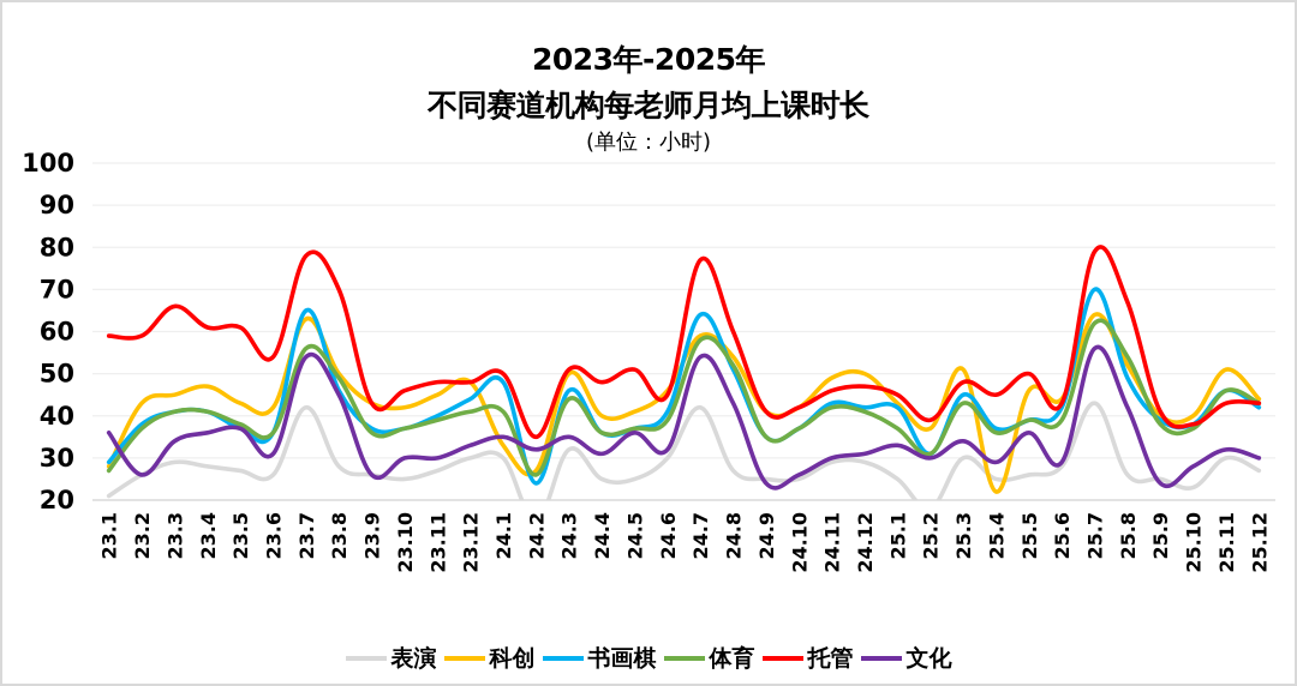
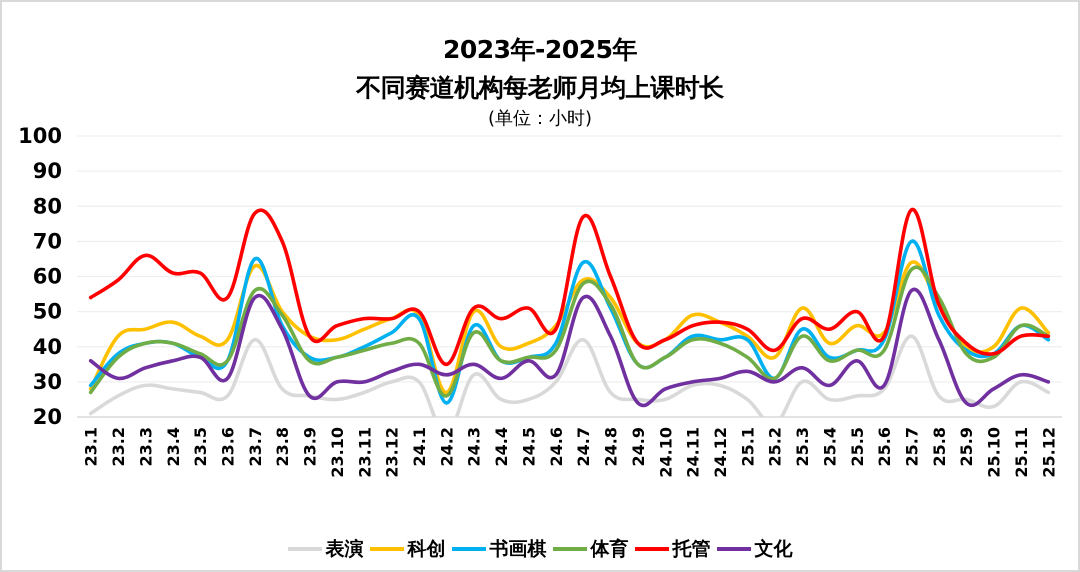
托管/23.1: 59 -> 54
文化/23.2: 26 -> 31
科创/24.1: 33 -> 49
文化/24.10: 26 -> 28
科创/24.12: 50 -> 47
科创/25.4: 22 -> 41
托管/25.8: 67 -> 52
